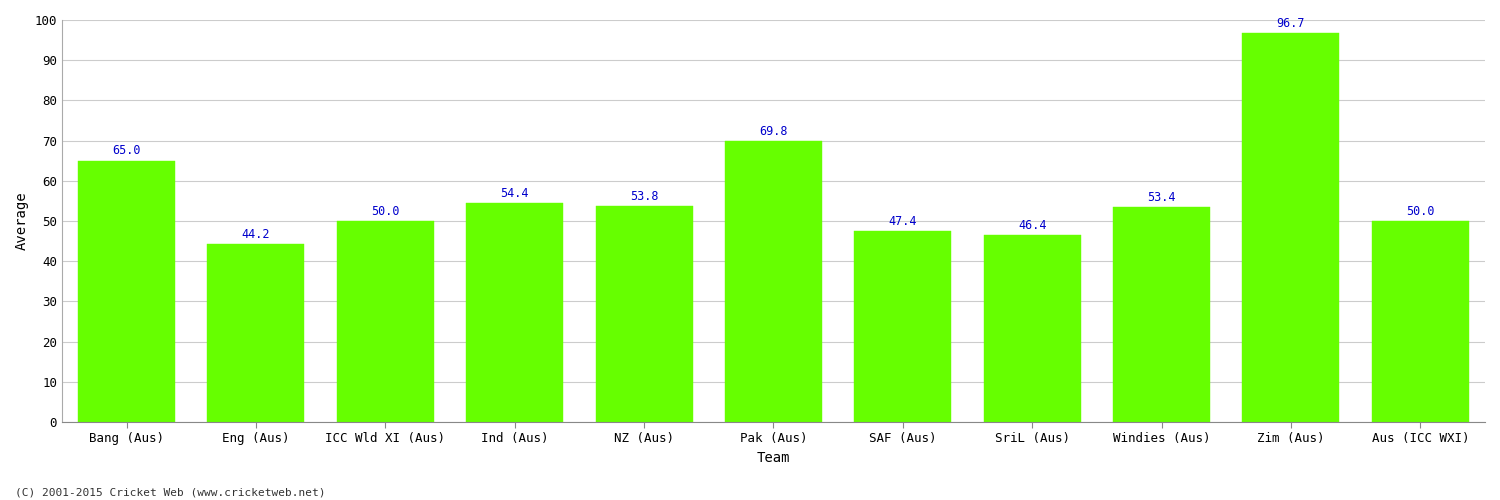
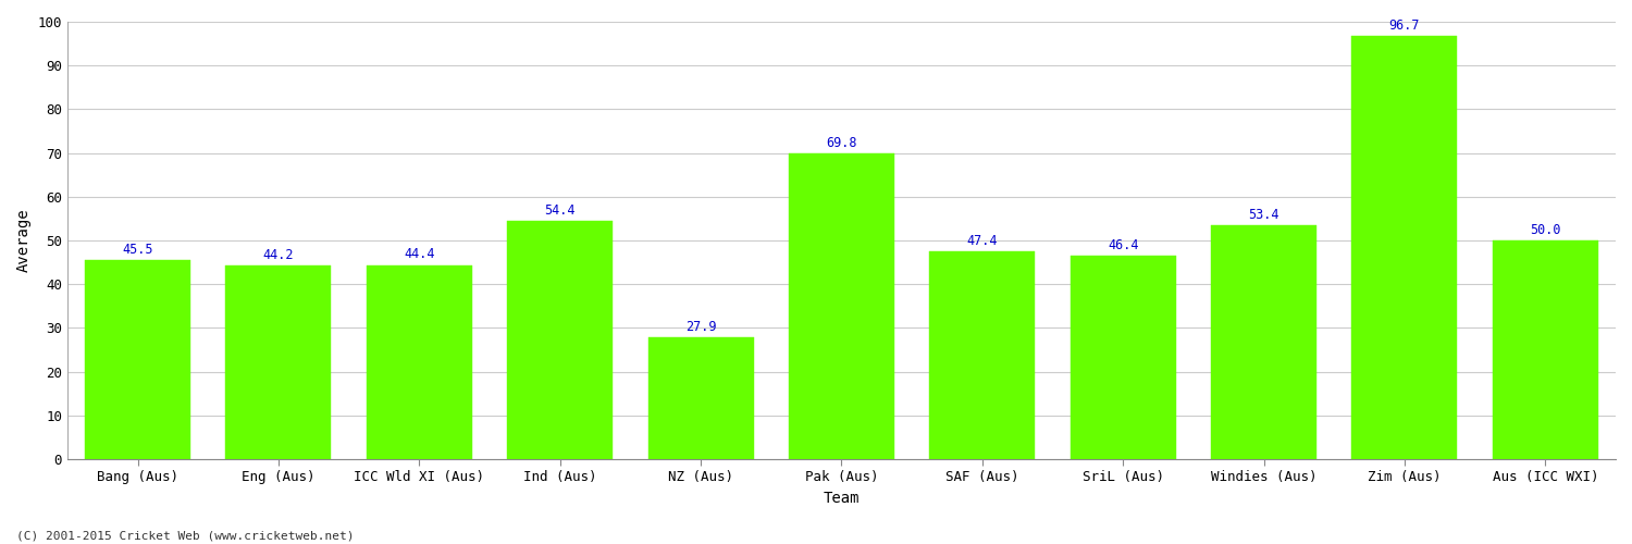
Bang (Aus): 65.0 -> 45.5
ICC Wld XI (Aus): 50.0 -> 44.4
NZ (Aus): 53.8 -> 27.9
